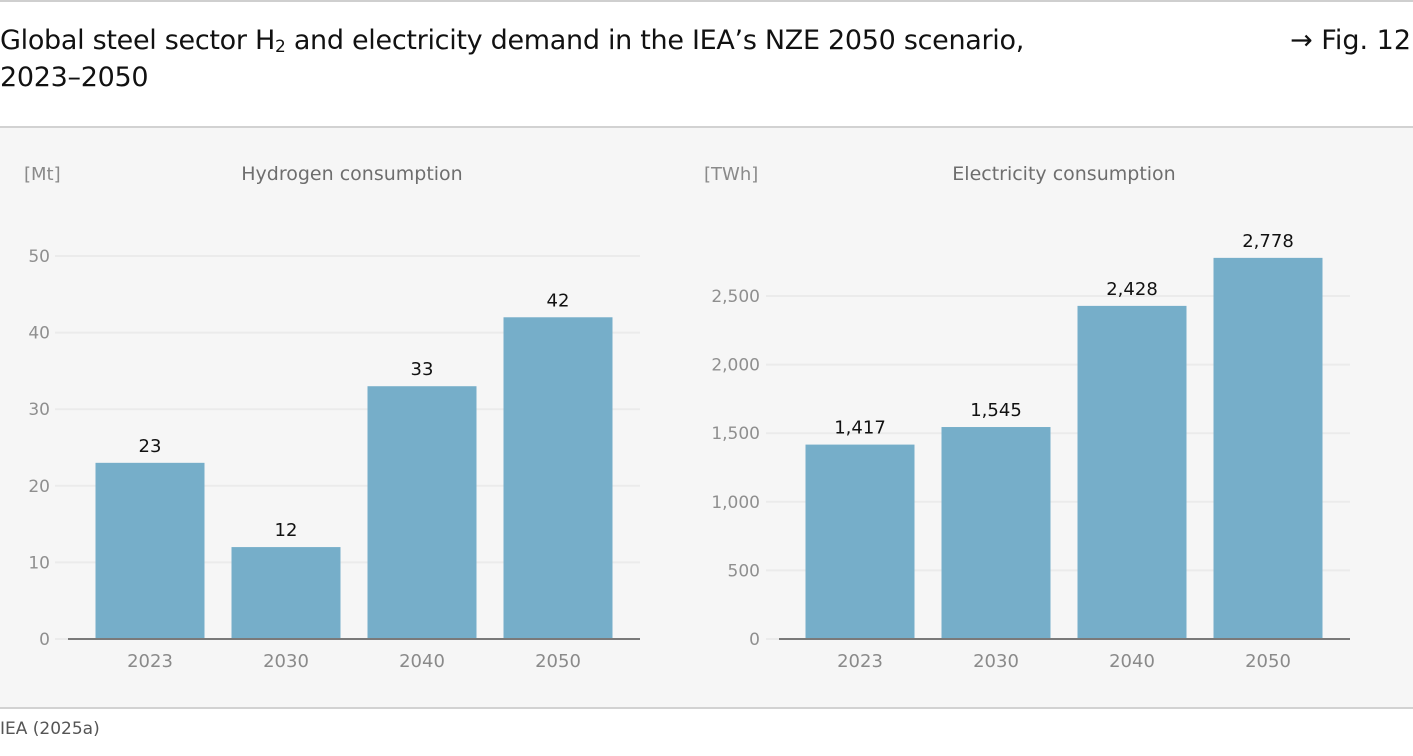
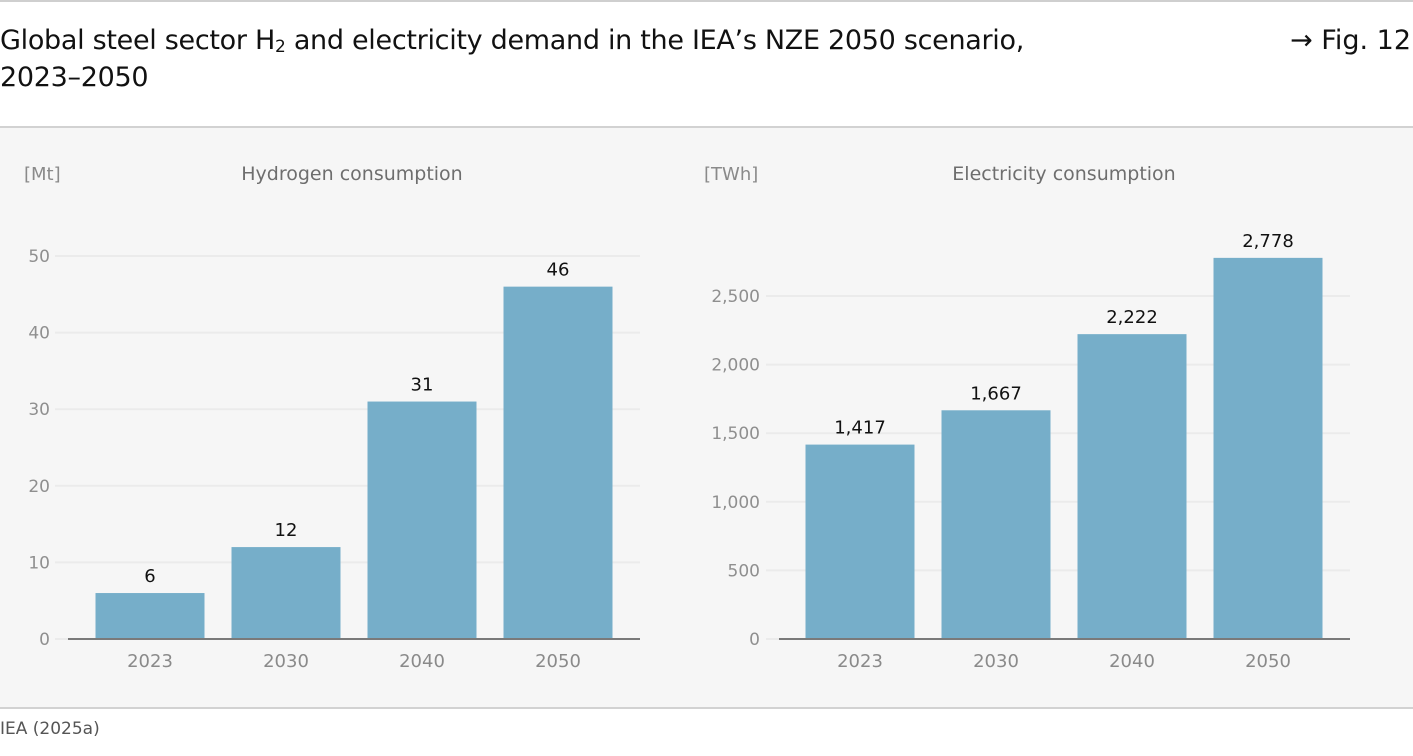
Hydrogen consumption/2023: 23 -> 6
Hydrogen consumption/2040: 33 -> 31
Hydrogen consumption/2050: 42 -> 46
Electricity consumption/2030: 1,545 -> 1,667
Electricity consumption/2040: 2,428 -> 2,222
